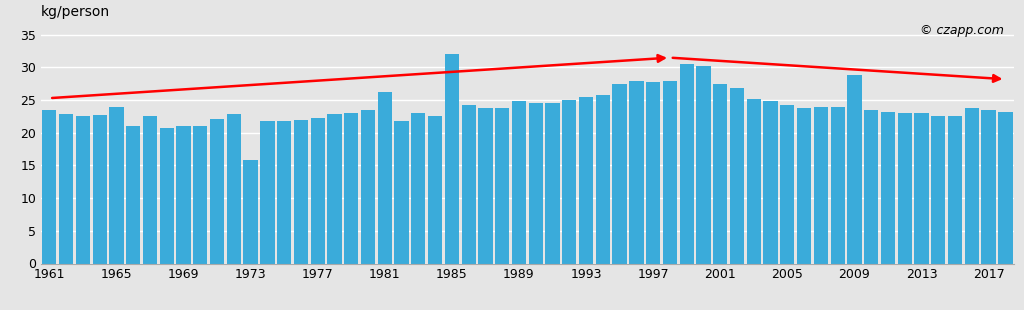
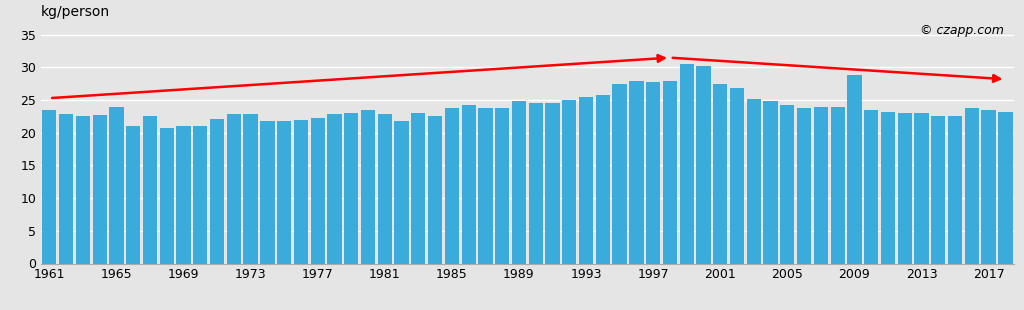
1973: 15.8 -> 22.8
1981: 26.2 -> 22.8
1985: 32.0 -> 23.8
